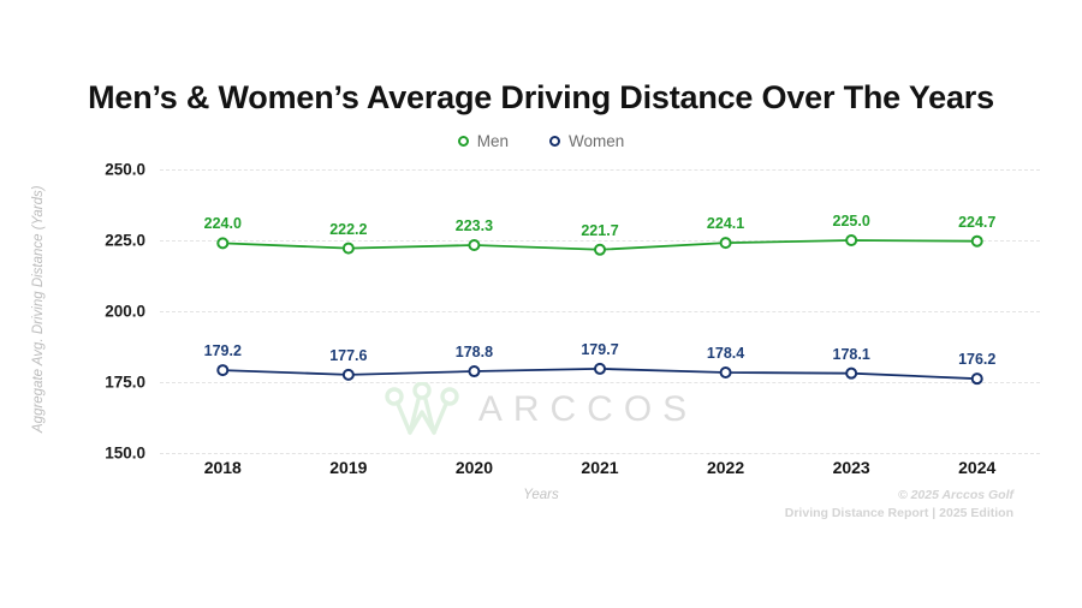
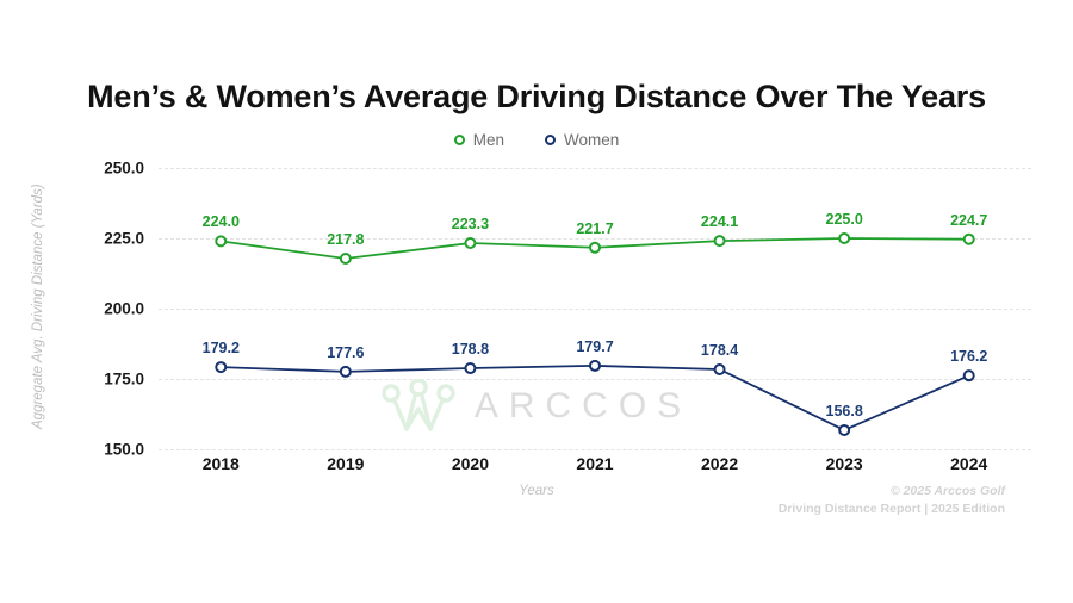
Men/2019: 222.2 -> 217.8
Women/2023: 178.1 -> 156.8
